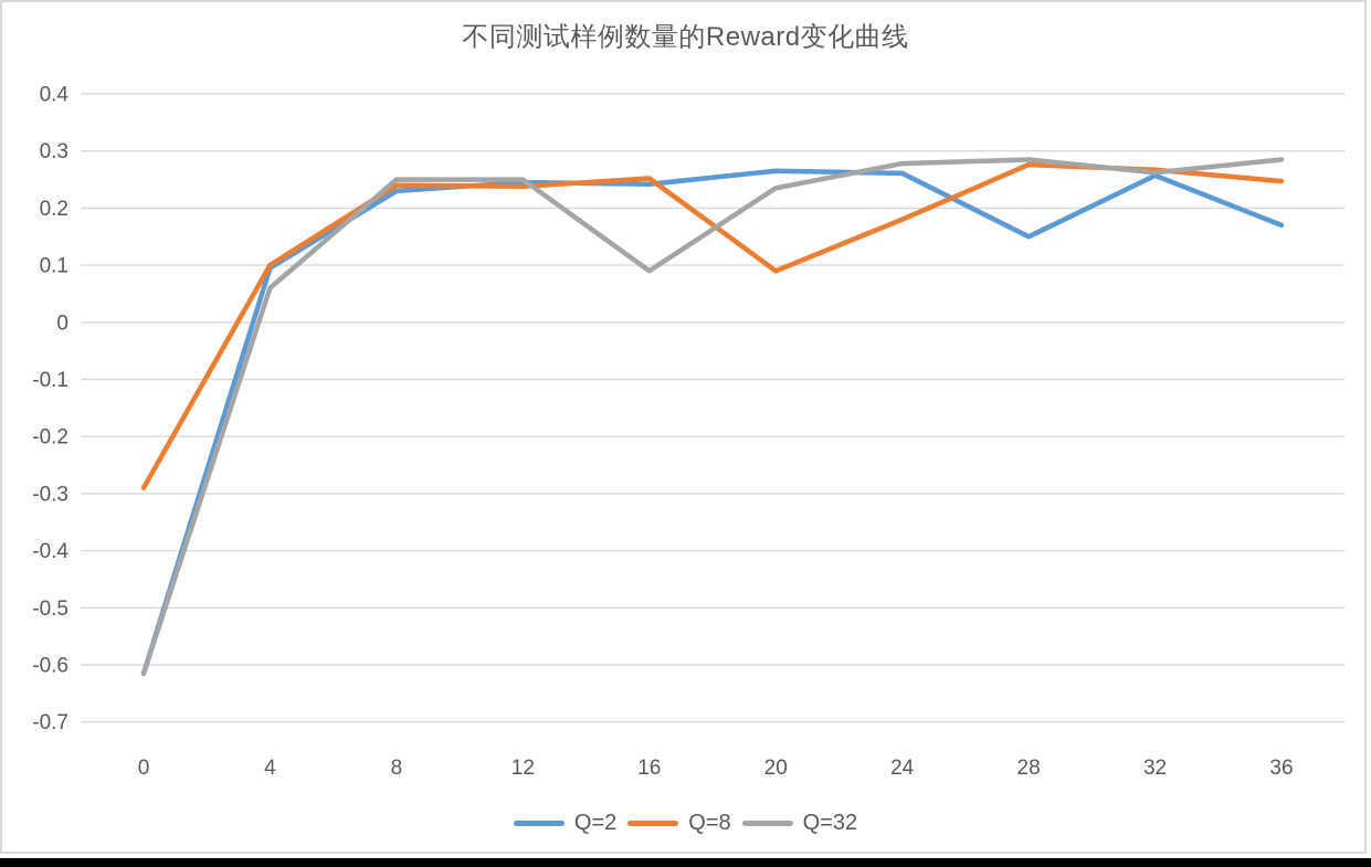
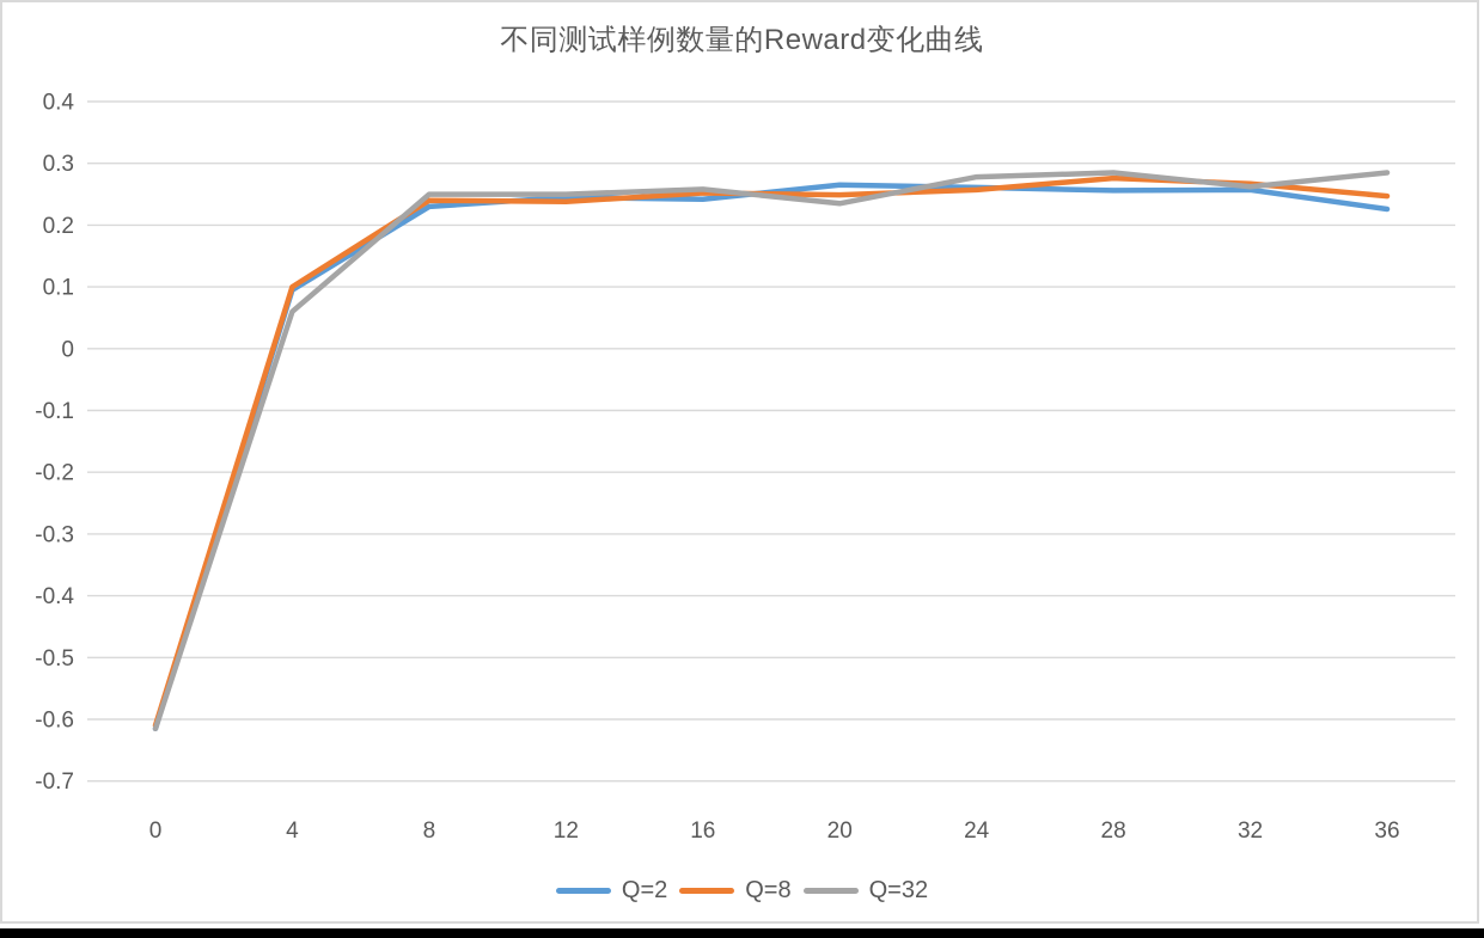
Q=8/0: -0.29 -> -0.61
Q=32/16: 0.09 -> 0.26
Q=8/20: 0.09 -> 0.25
Q=8/24: 0.18 -> 0.26
Q=2/28: 0.15 -> 0.26
Q=2/36: 0.17 -> 0.23
